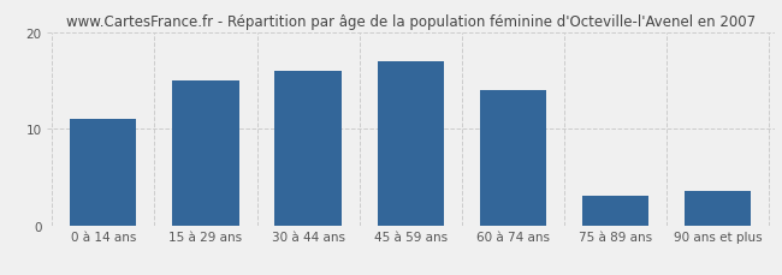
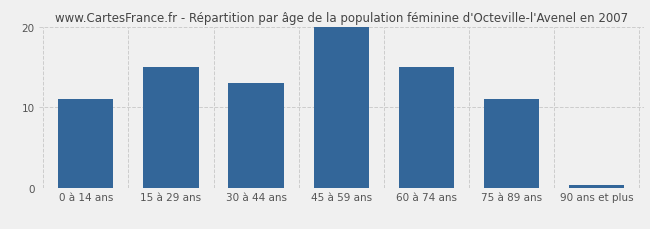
30 à 44 ans: 16.0 -> 13.0
45 à 59 ans: 17.0 -> 20.0
60 à 74 ans: 14.0 -> 15.0
75 à 89 ans: 3.0 -> 11.0
90 ans et plus: 3.6 -> 0.3
